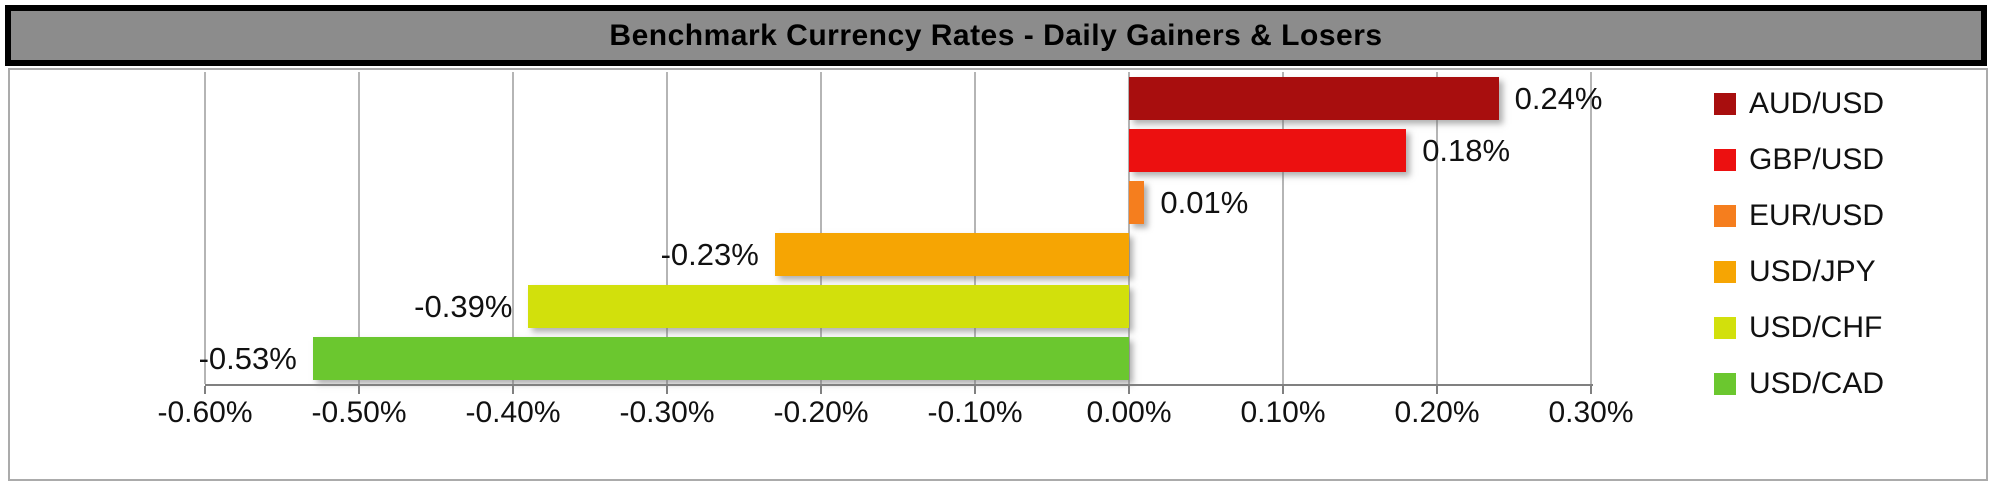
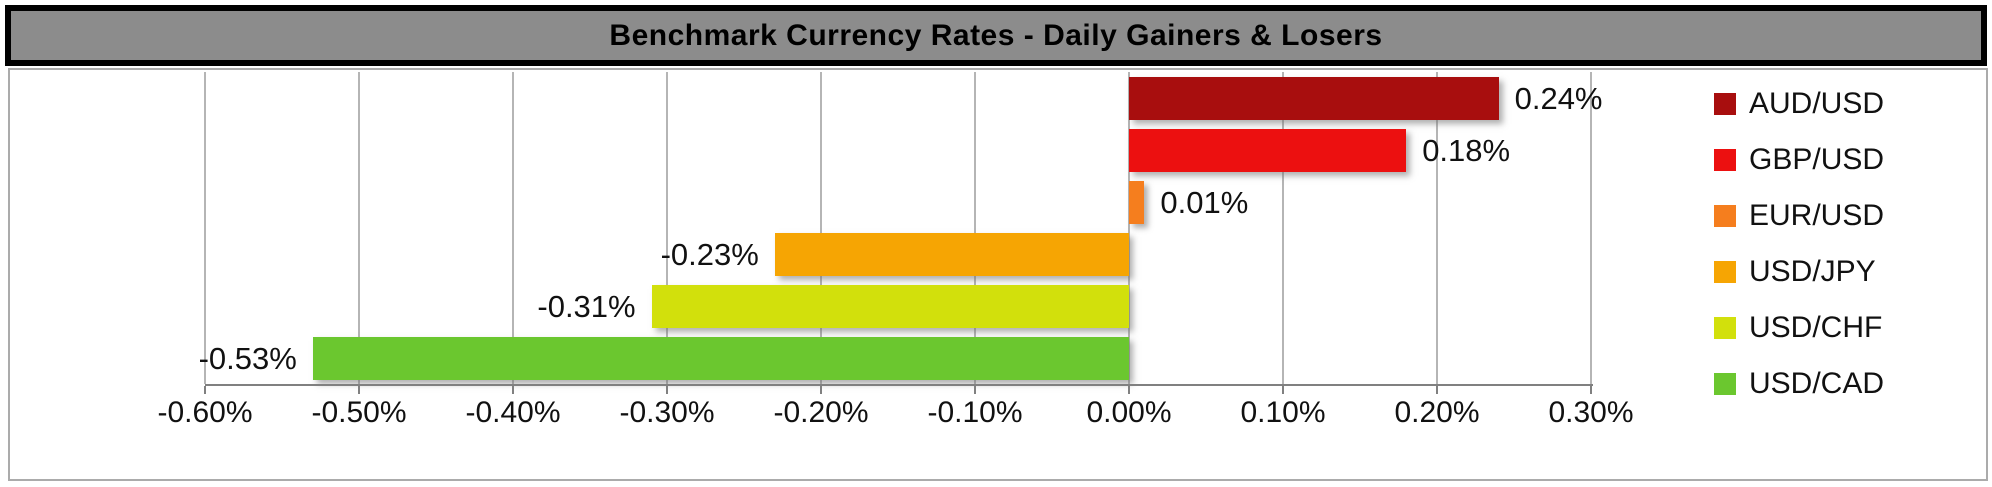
USD/CHF: -0.39% -> -0.31%
